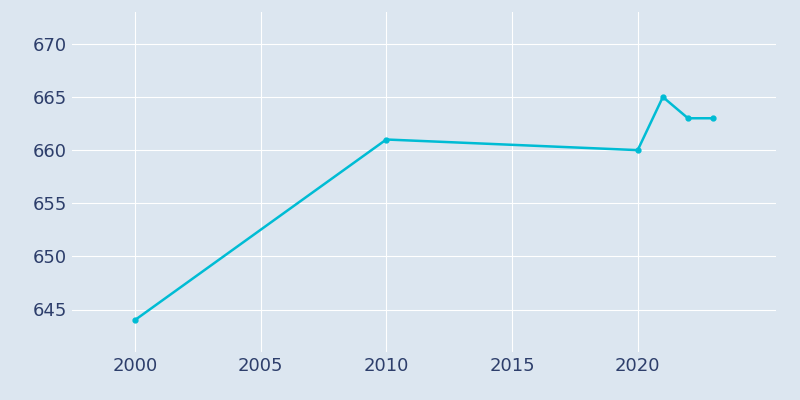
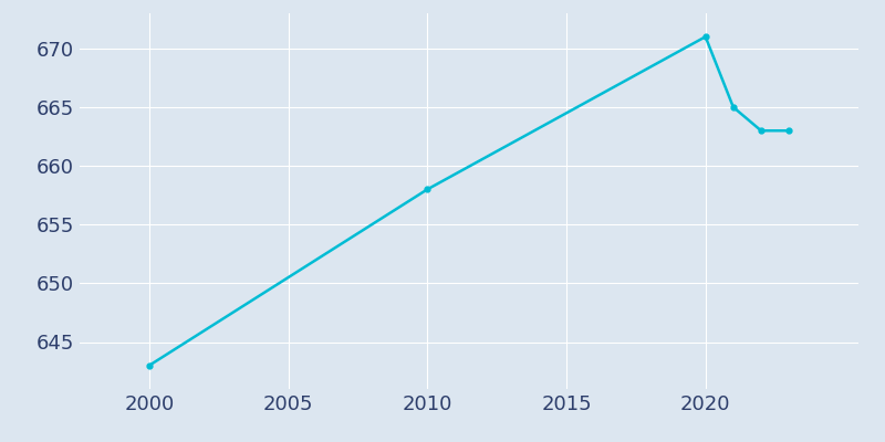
2000: 644 -> 643
2010: 661 -> 658
2020: 660 -> 671
